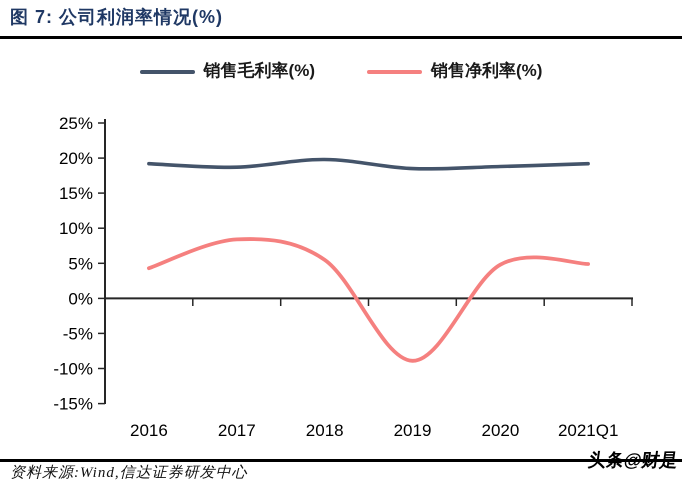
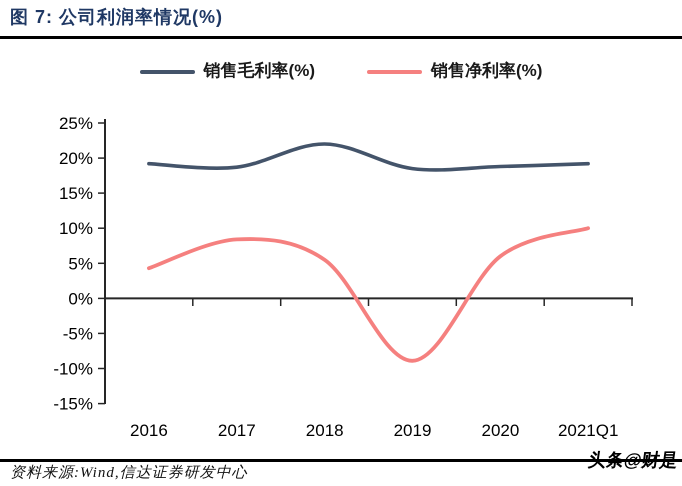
销售毛利率(%)/2018: 20% -> 22%
销售净利率(%)/2020: 5% -> 6%
销售净利率(%)/2021Q1: 5% -> 10%
